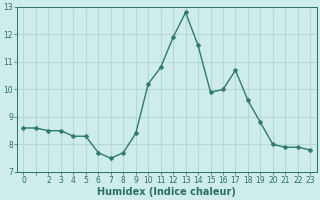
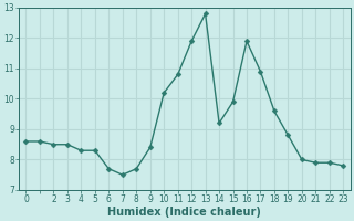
14: 11.6 -> 9.2
16: 10.0 -> 11.9
17: 10.7 -> 10.9
